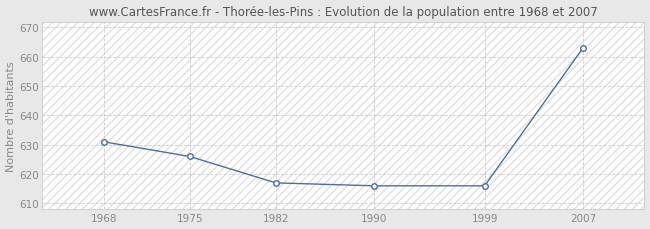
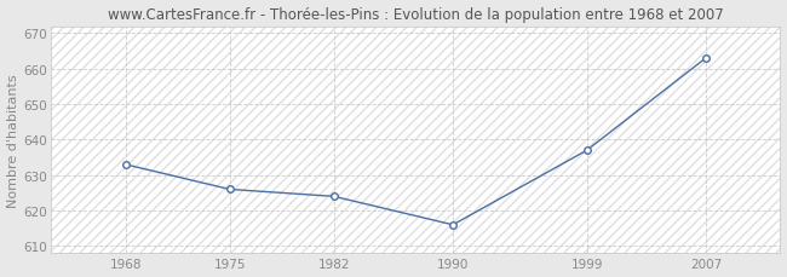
1968: 631 -> 633
1982: 617 -> 624
1999: 616 -> 637
